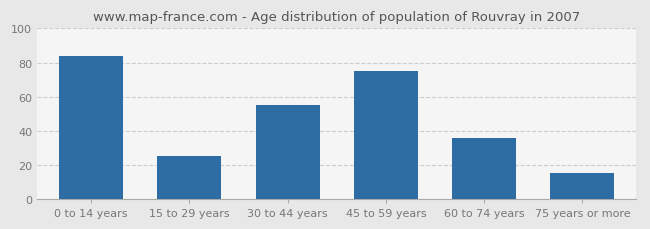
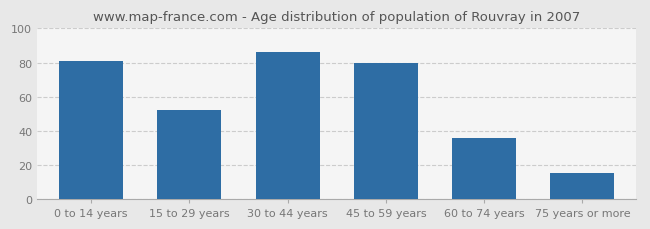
0 to 14 years: 84 -> 81
15 to 29 years: 25 -> 52
30 to 44 years: 55 -> 86
45 to 59 years: 75 -> 80
